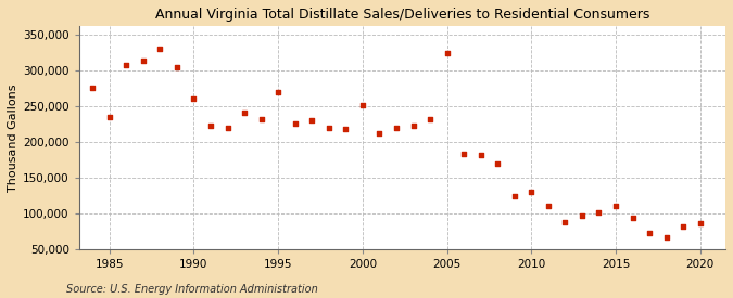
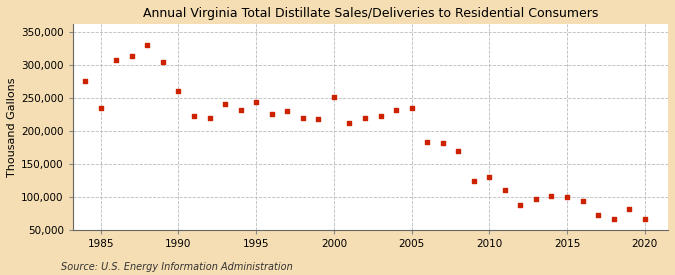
1995: 270,000 -> 243,000
2005: 324,000 -> 235,000
2015: 110,000 -> 100,000
2020: 86,000 -> 66,000
